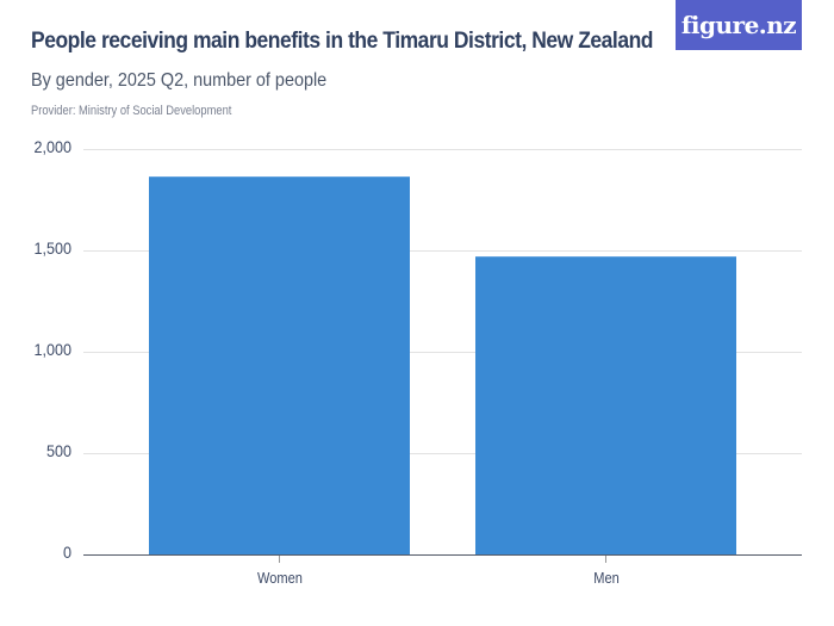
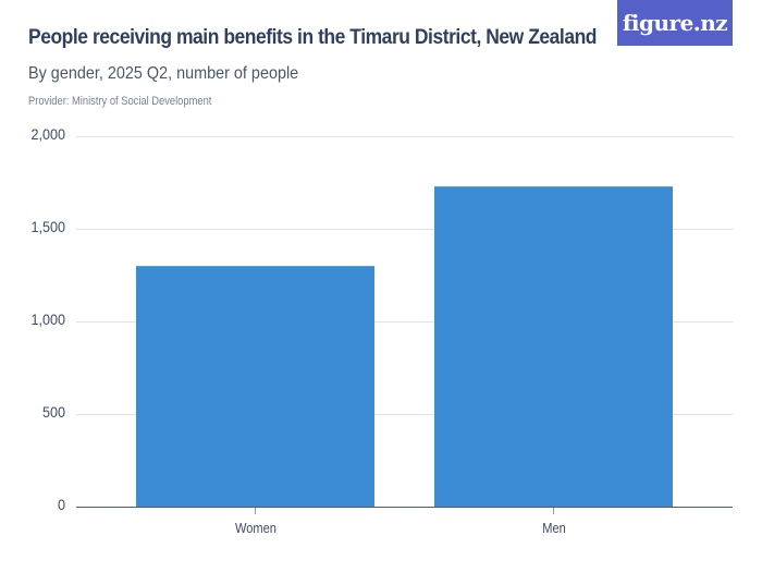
Women: 1860 -> 1300
Men: 1470 -> 1730
